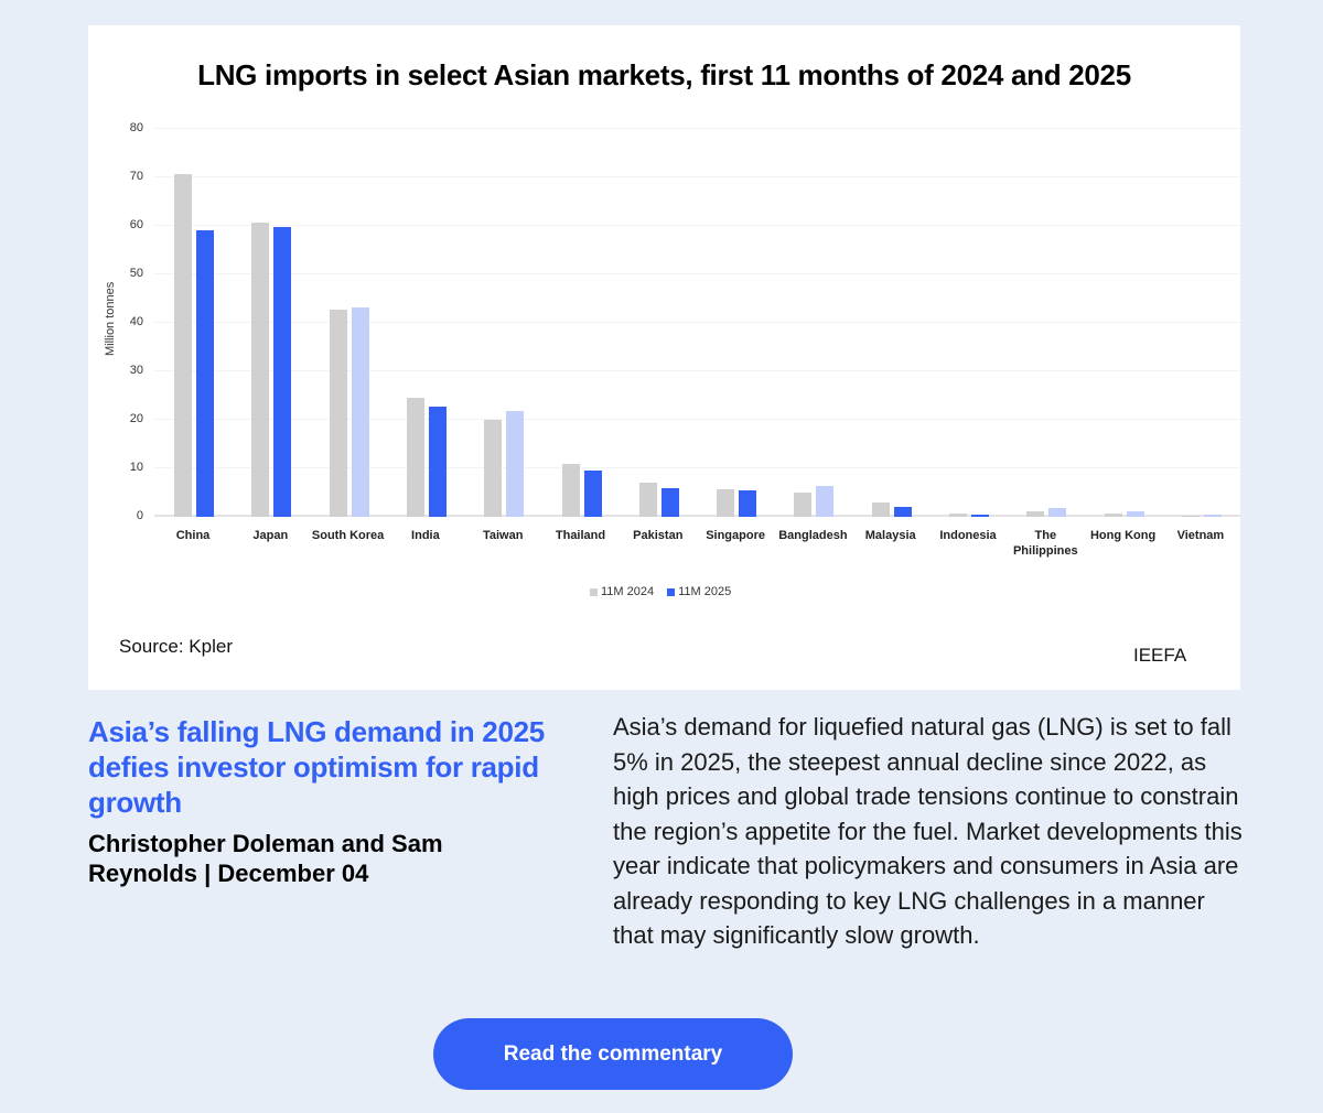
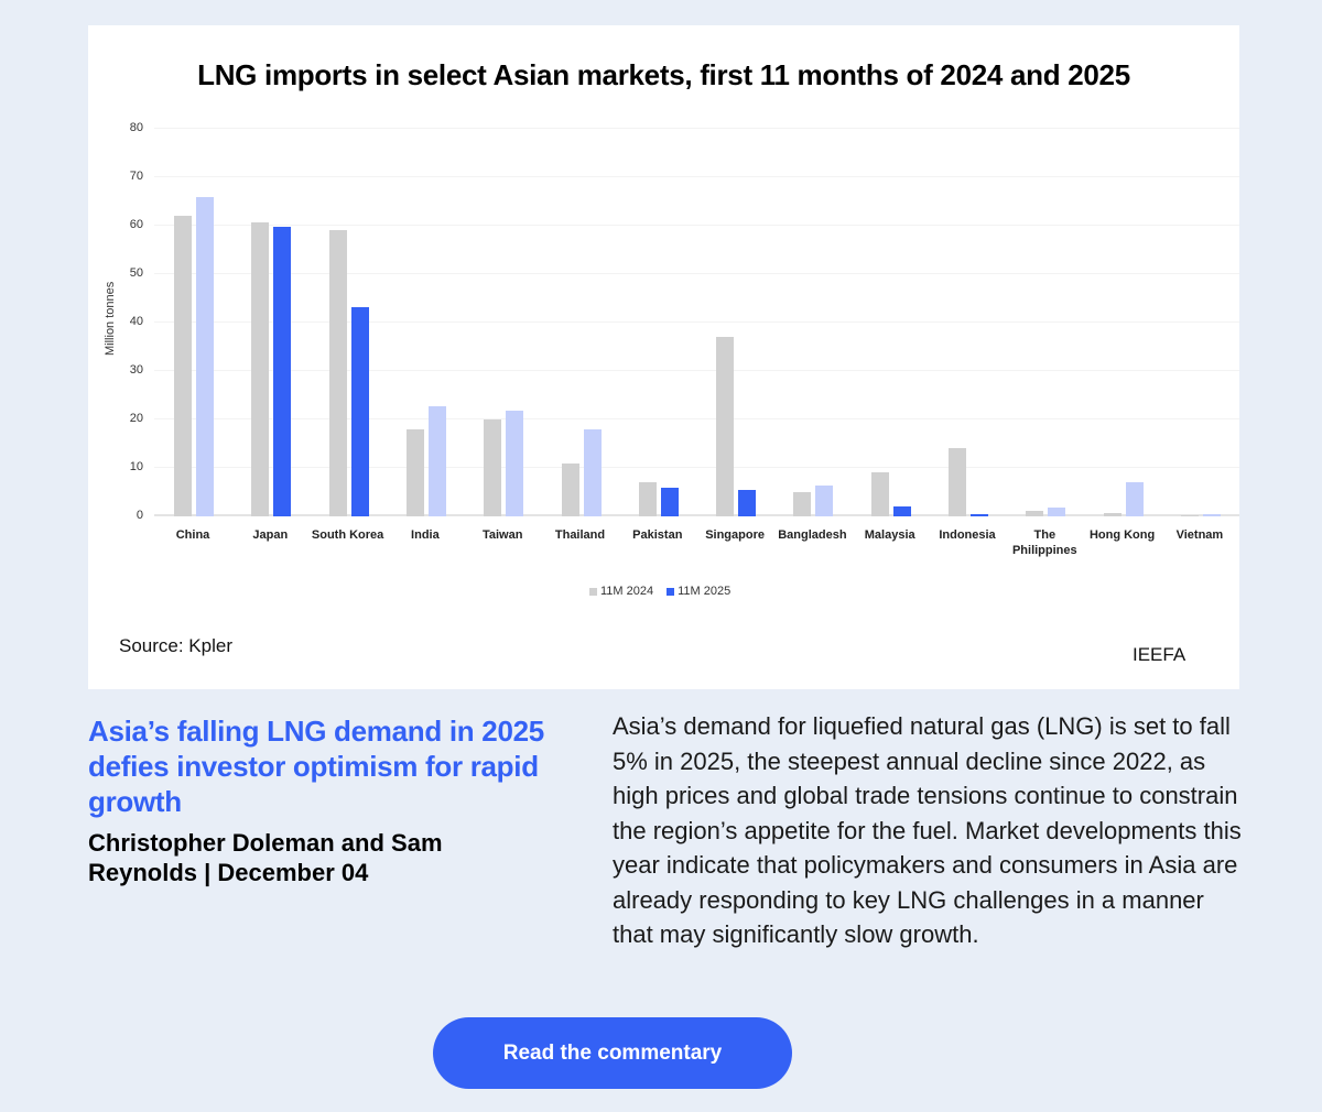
11M 2024/China: 71 -> 62
11M 2025/China: 59 -> 66
11M 2024/South Korea: 43 -> 59
11M 2024/India: 24 -> 18
11M 2025/Thailand: 10 -> 18
11M 2024/Singapore: 6 -> 37
11M 2024/Malaysia: 3 -> 9
11M 2024/Indonesia: 1 -> 14
11M 2025/Hong Kong: 1 -> 7
